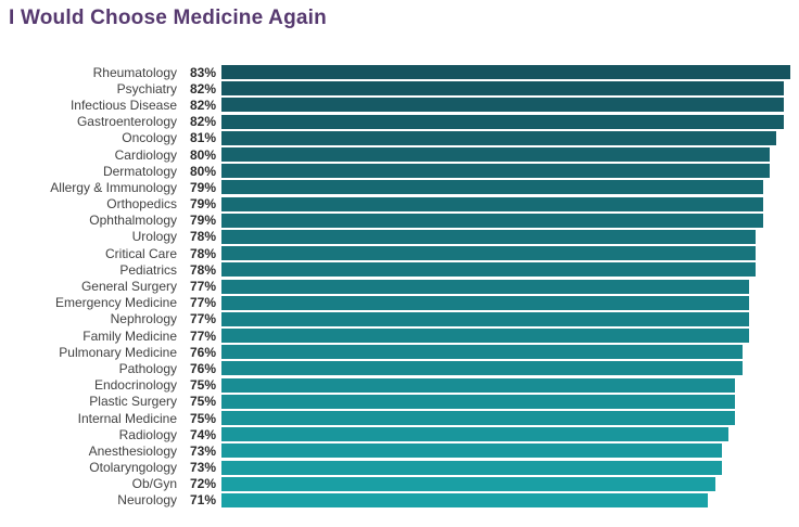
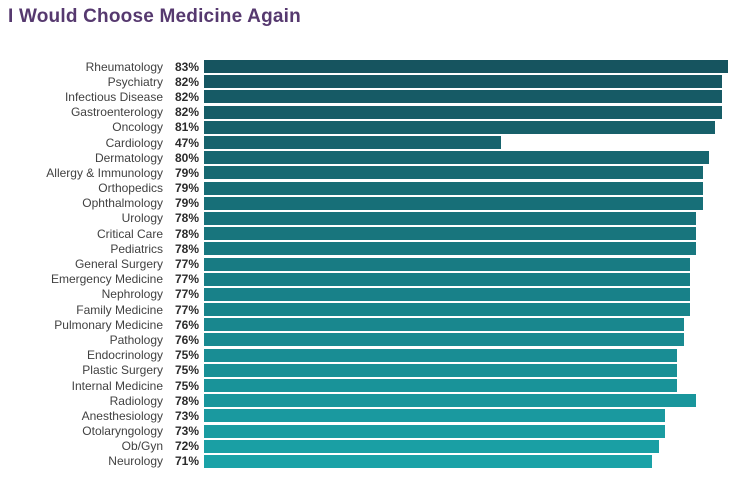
Cardiology: 80% -> 47%
Radiology: 74% -> 78%
